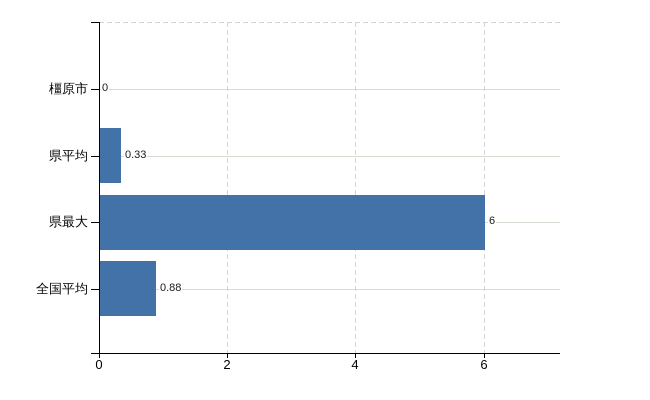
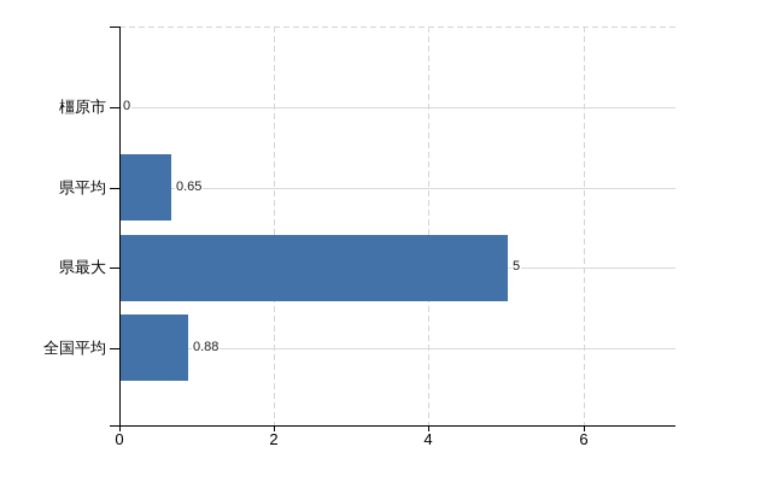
県平均: 0.33 -> 0.65
県最大: 6 -> 5
